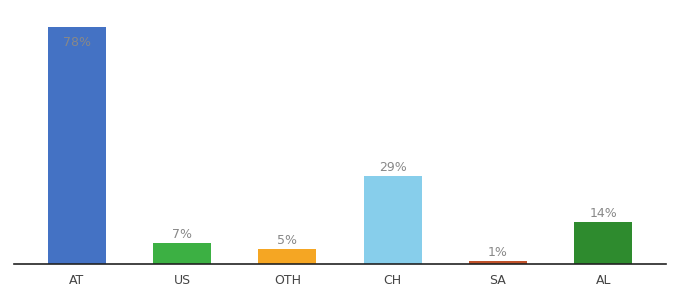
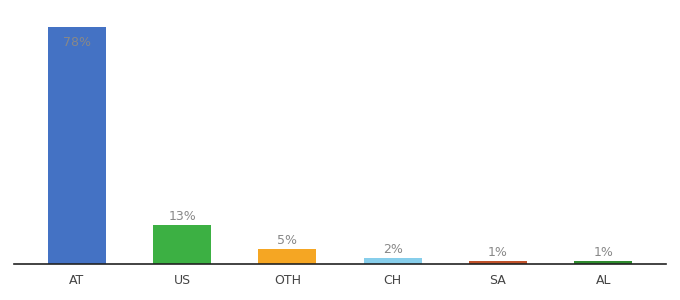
US: 7% -> 13%
CH: 29% -> 2%
AL: 14% -> 1%
